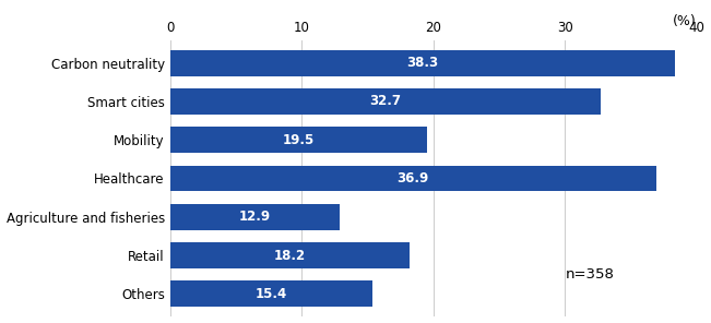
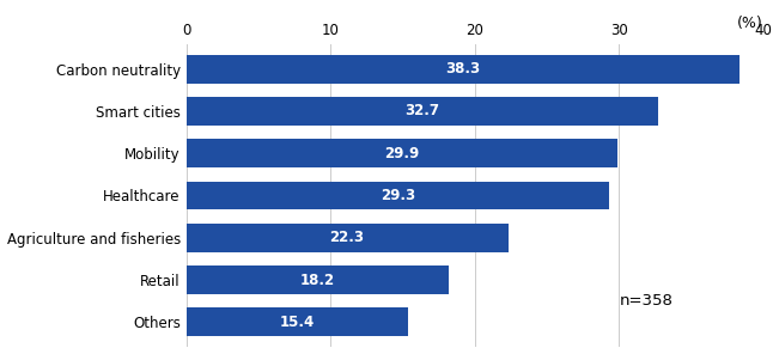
Mobility: 19.5 -> 29.9
Healthcare: 36.9 -> 29.3
Agriculture and fisheries: 12.9 -> 22.3
